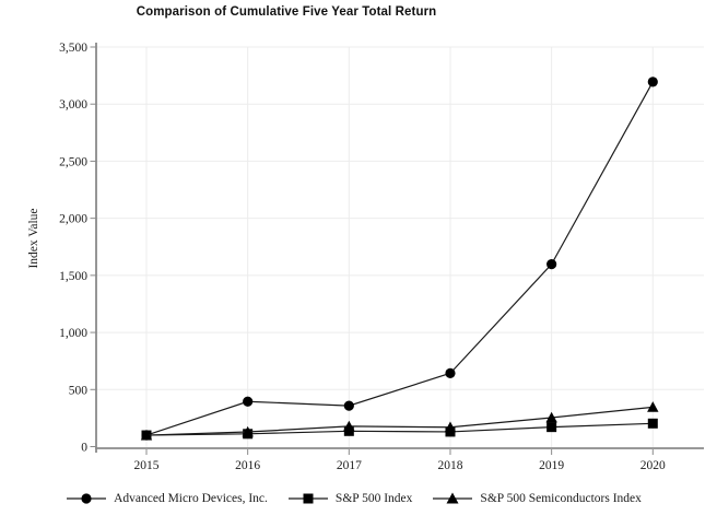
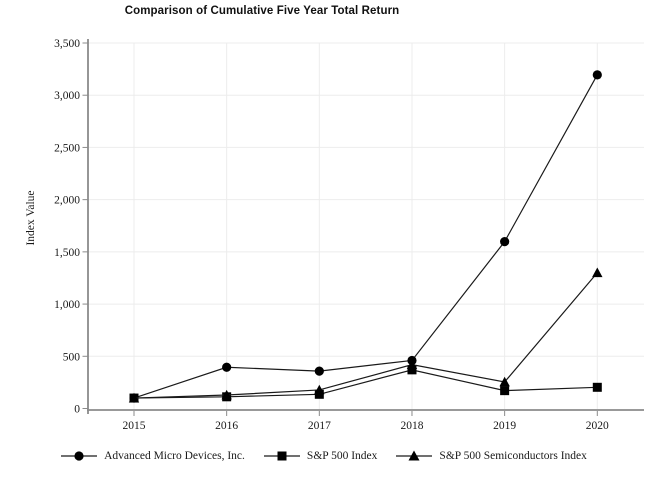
Advanced Micro Devices, Inc./2018: 640 -> 460
S&P 500 Index/2018: 130 -> 370
S&P 500 Semiconductors Index/2018: 170 -> 420
S&P 500 Semiconductors Index/2020: 350 -> 1300
